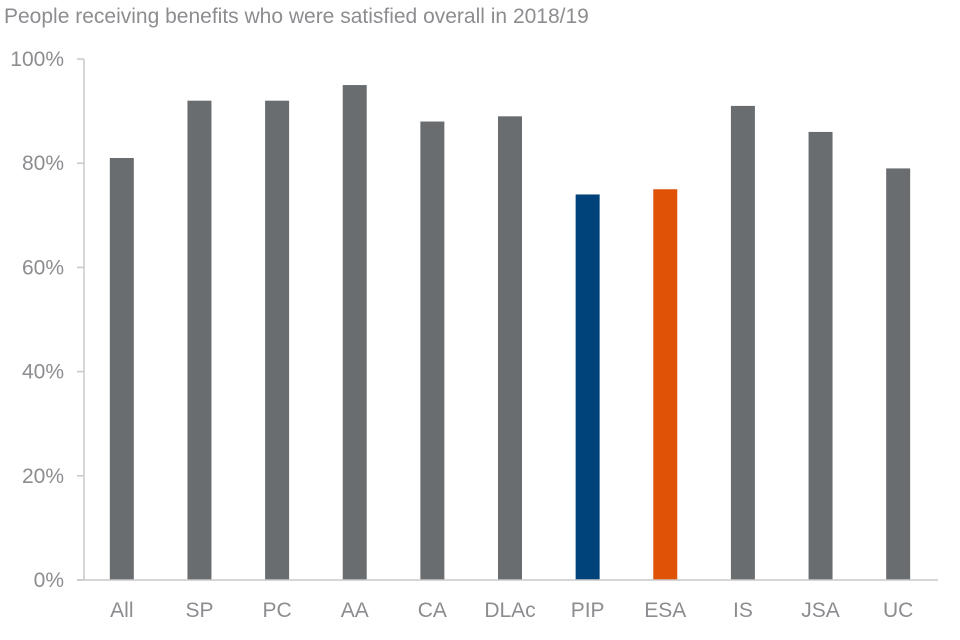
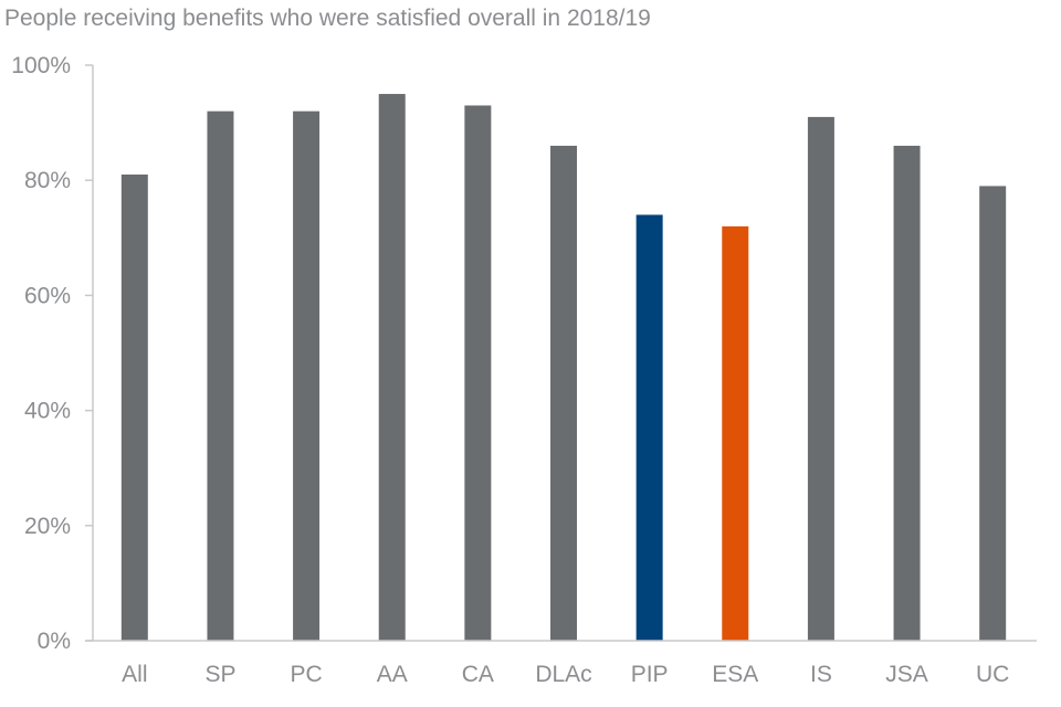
CA: 88% -> 93%
DLAc: 89% -> 86%
ESA: 75% -> 72%
